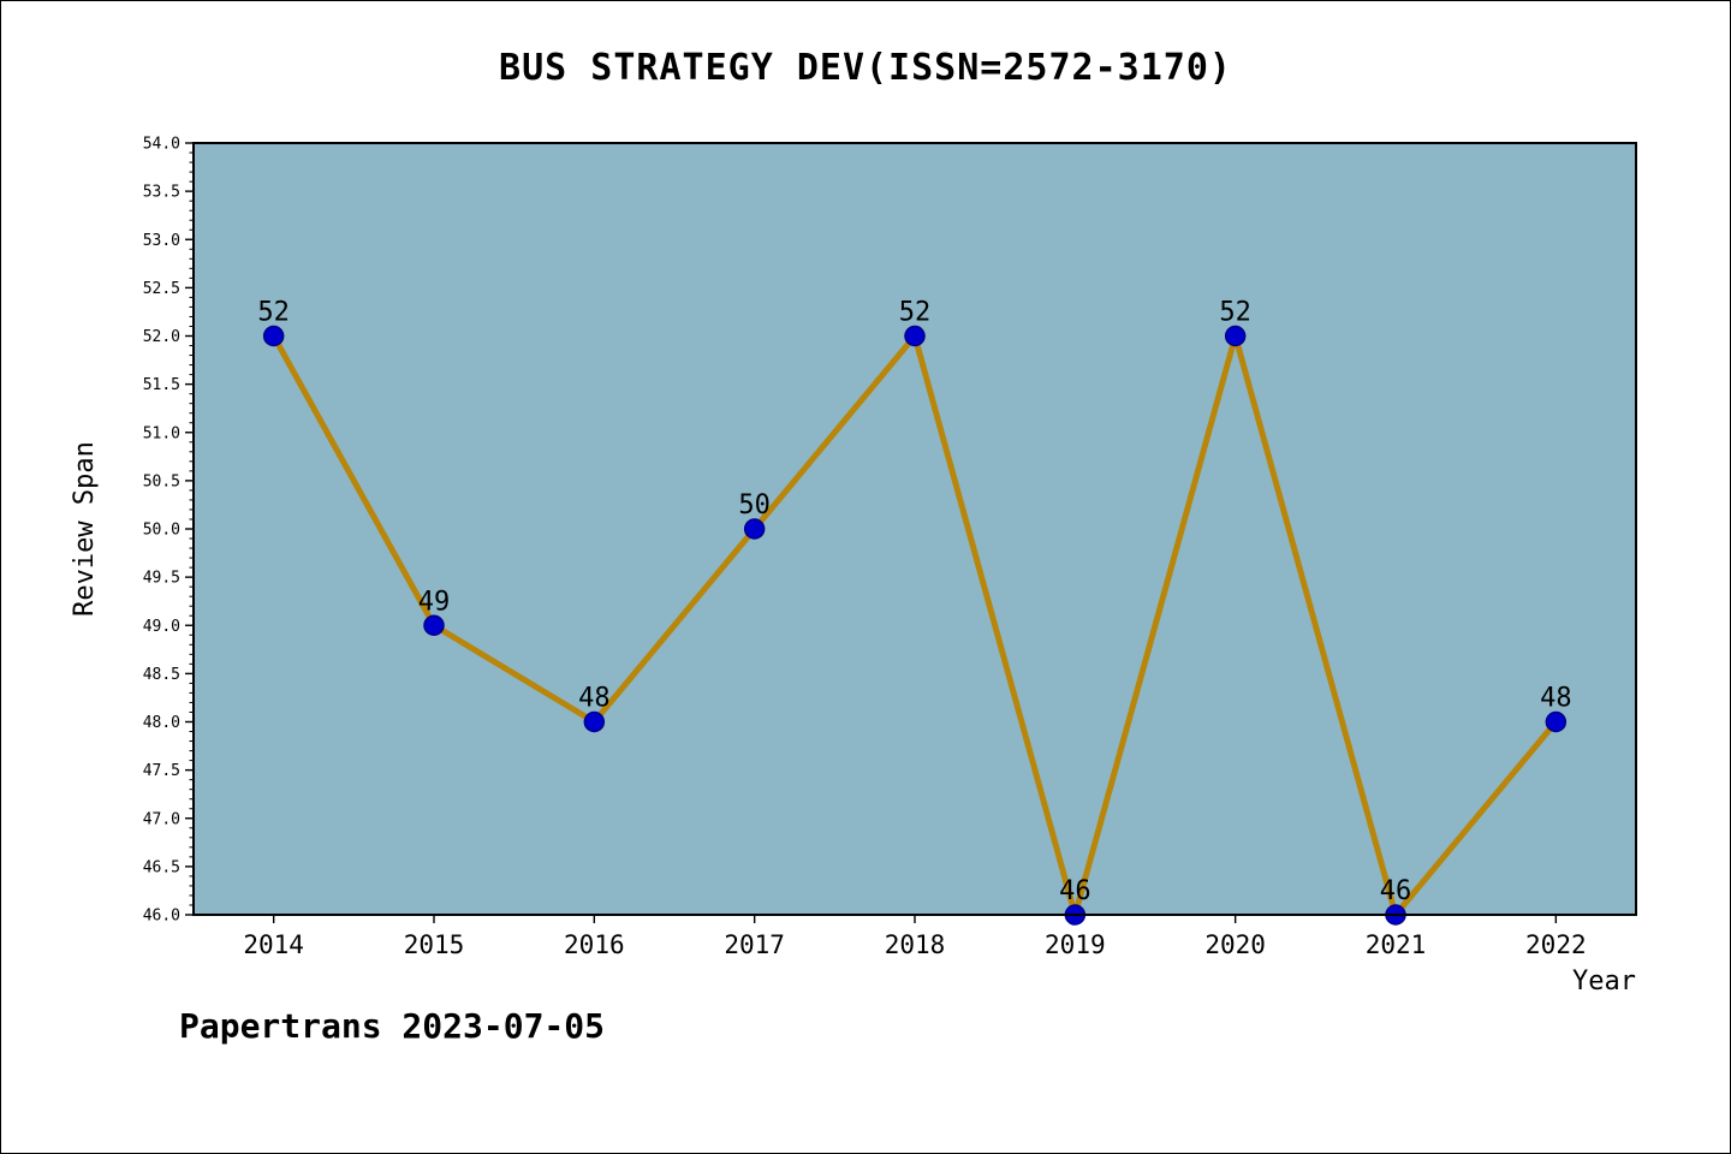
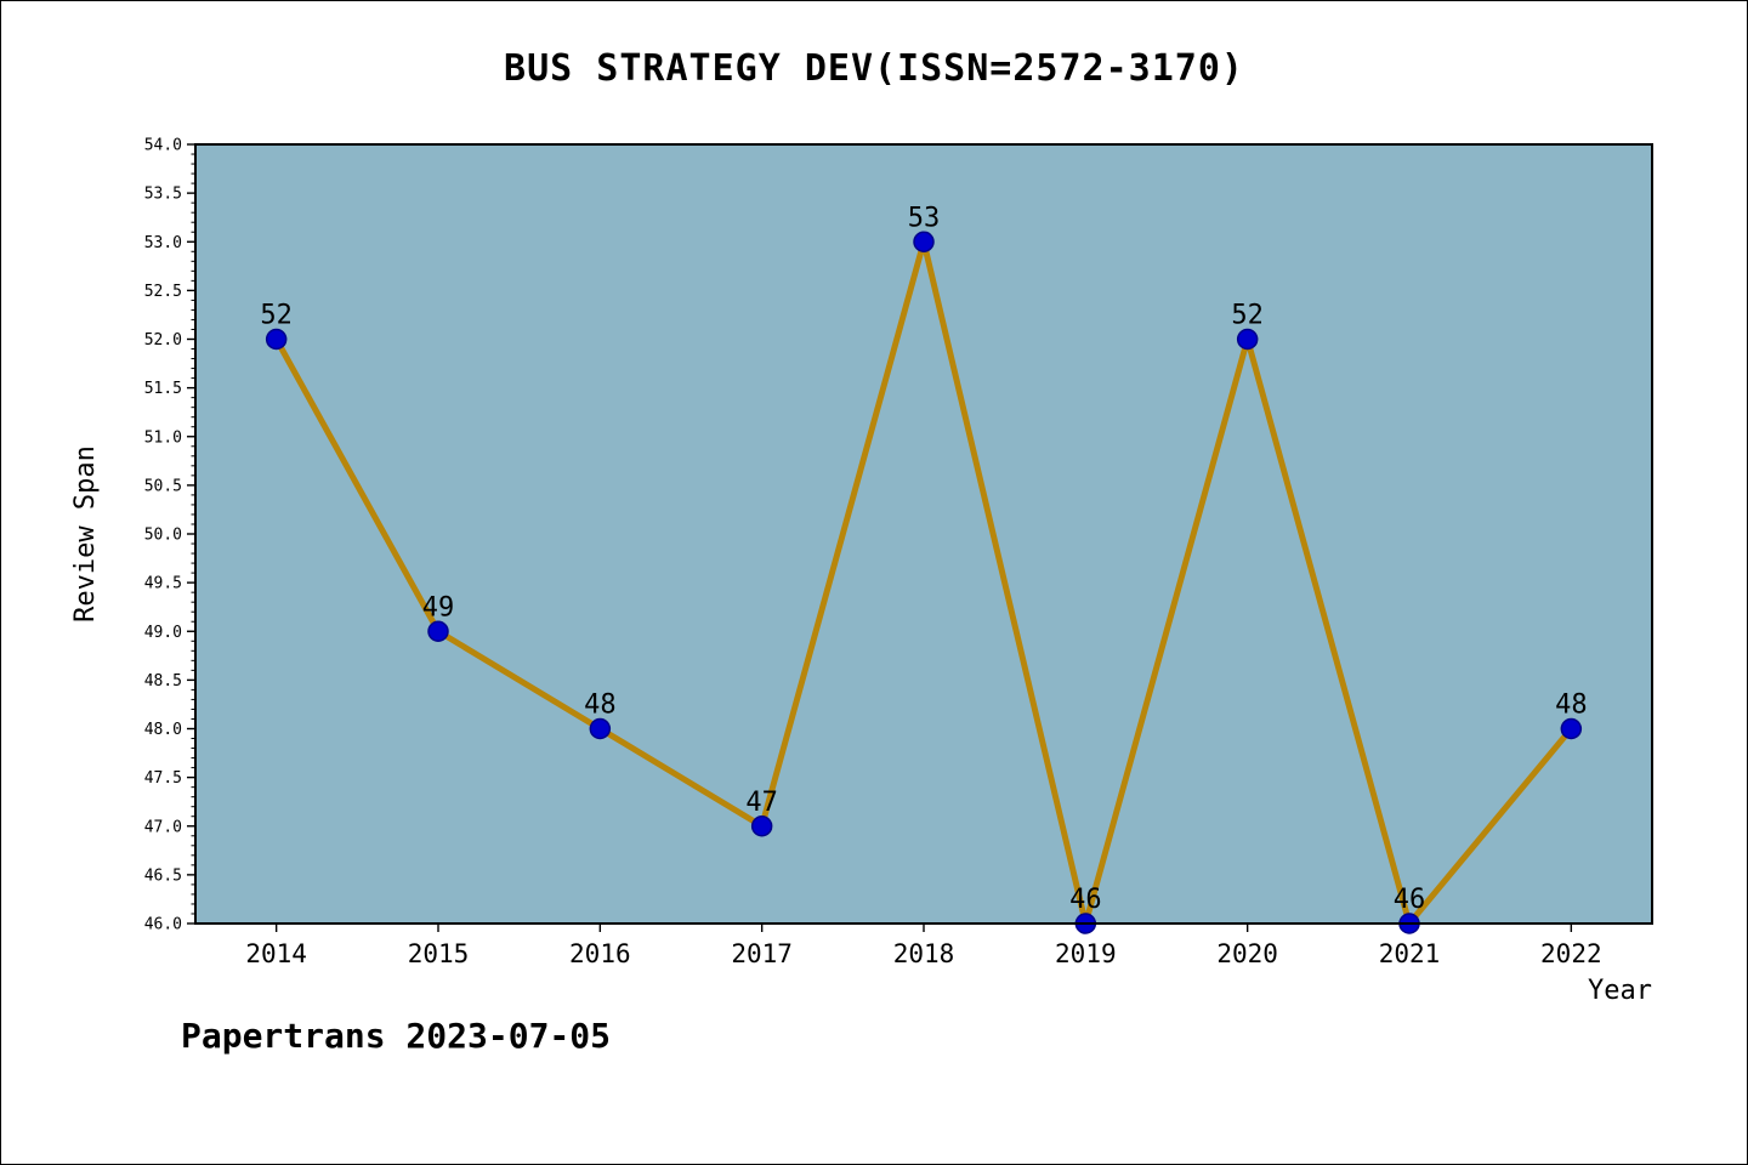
2017: 50 -> 47
2018: 52 -> 53
